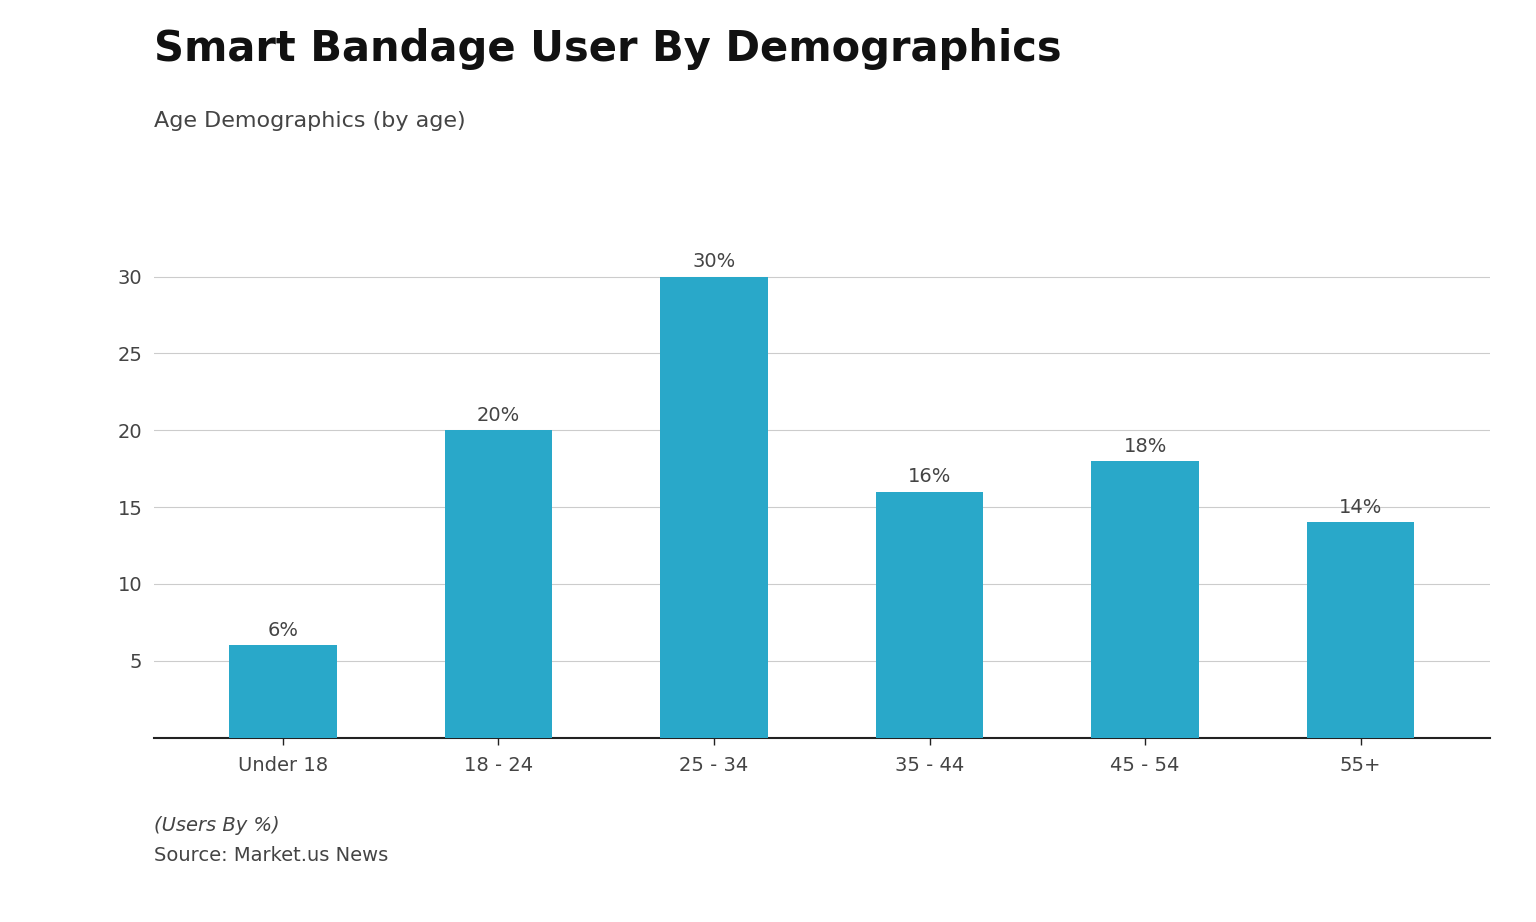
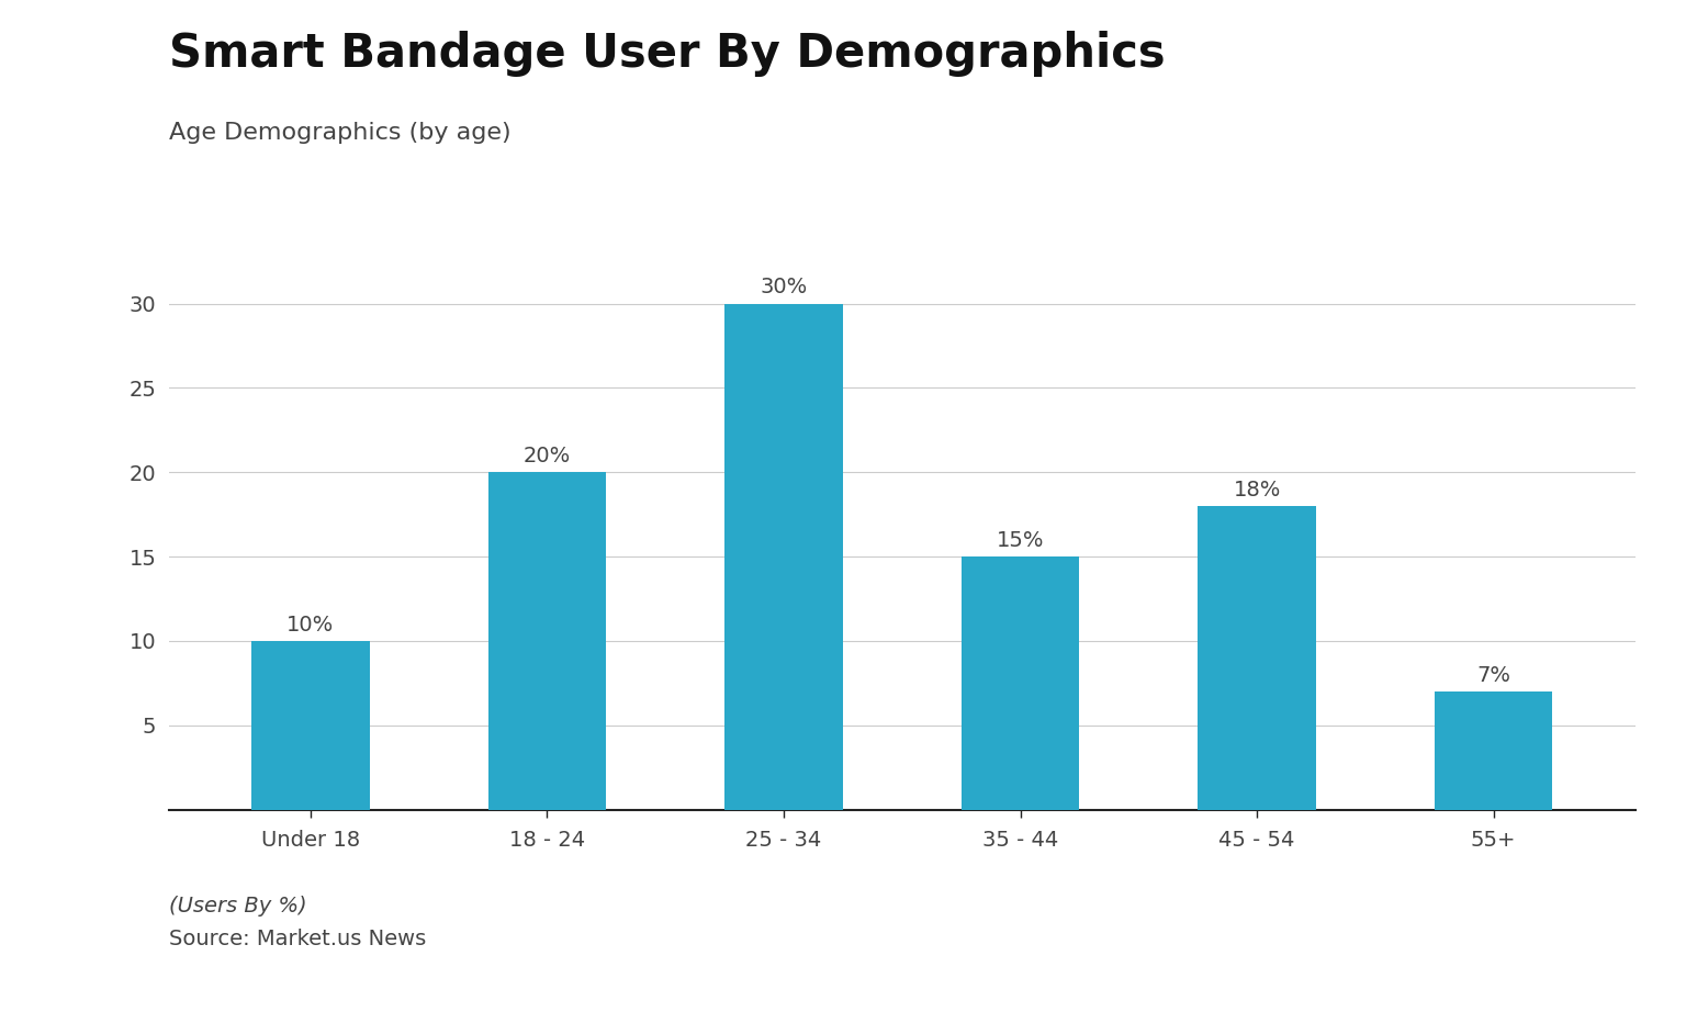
Under 18: 6% -> 10%
35 - 44: 16% -> 15%
55+: 14% -> 7%
